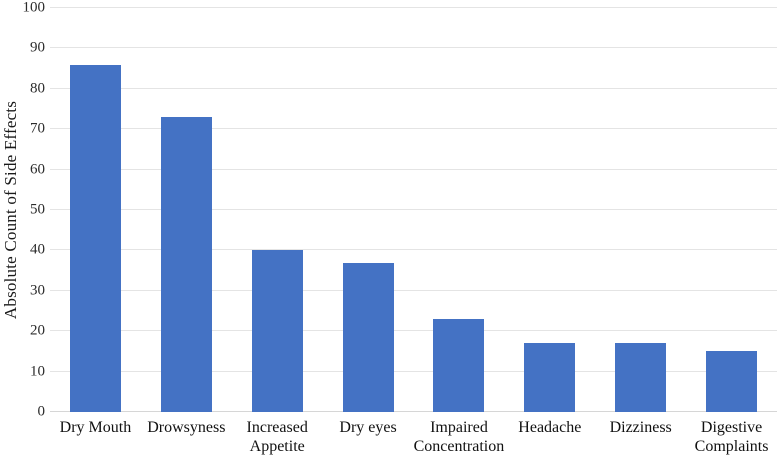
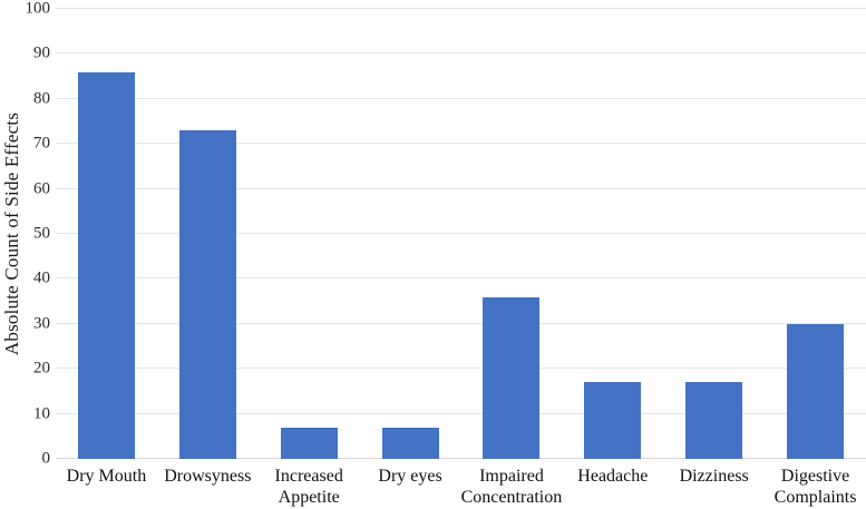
Increased Appetite: 40 -> 7
Dry eyes: 37 -> 7
Impaired Concentration: 23 -> 36
Digestive Complaints: 15 -> 30
